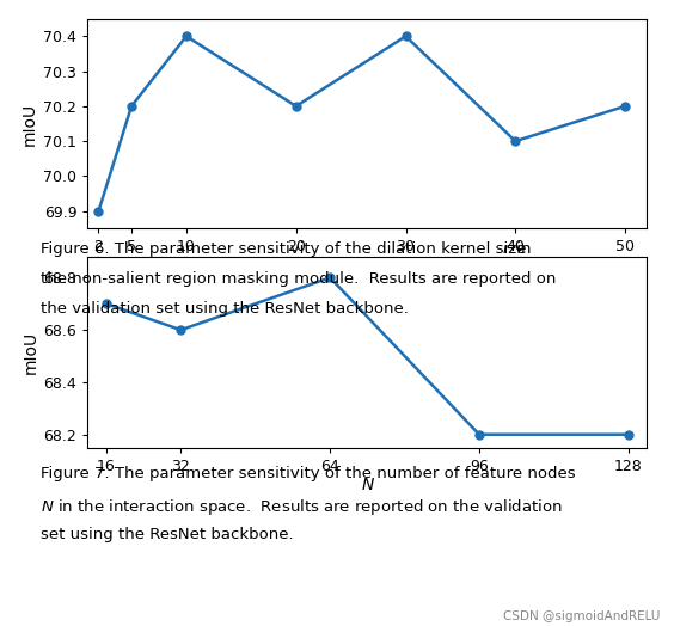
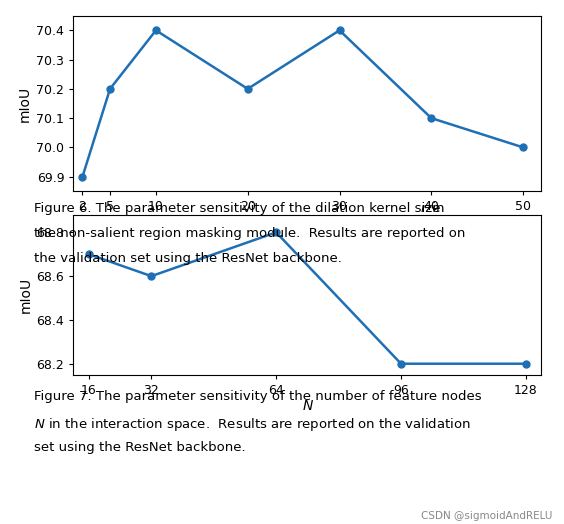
50: 70.2 -> 70.0
